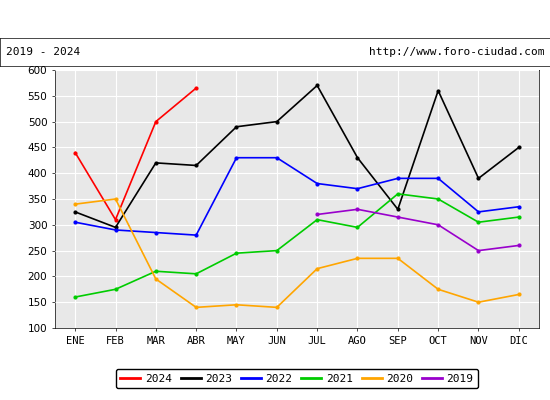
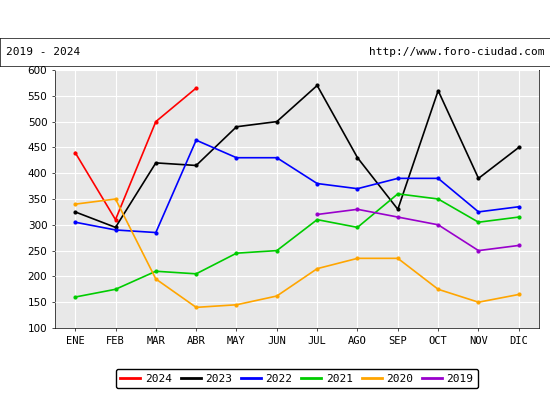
2022/ABR: 280 -> 464
2020/JUN: 140 -> 162
